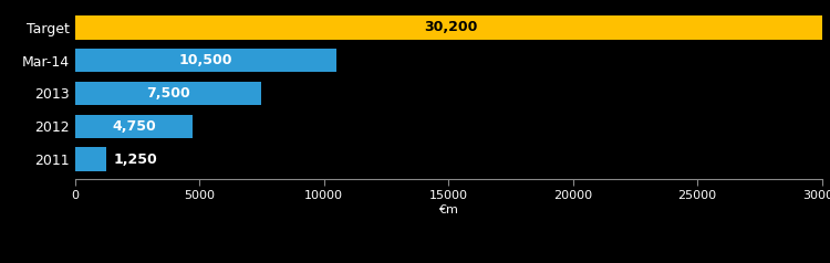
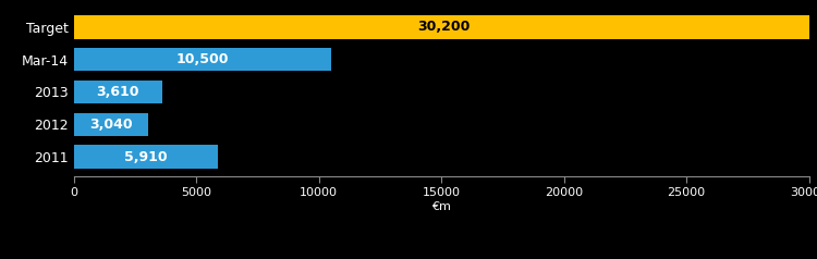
2013: 7,500 -> 3,610
2012: 4,750 -> 3,040
2011: 1,250 -> 5,910
